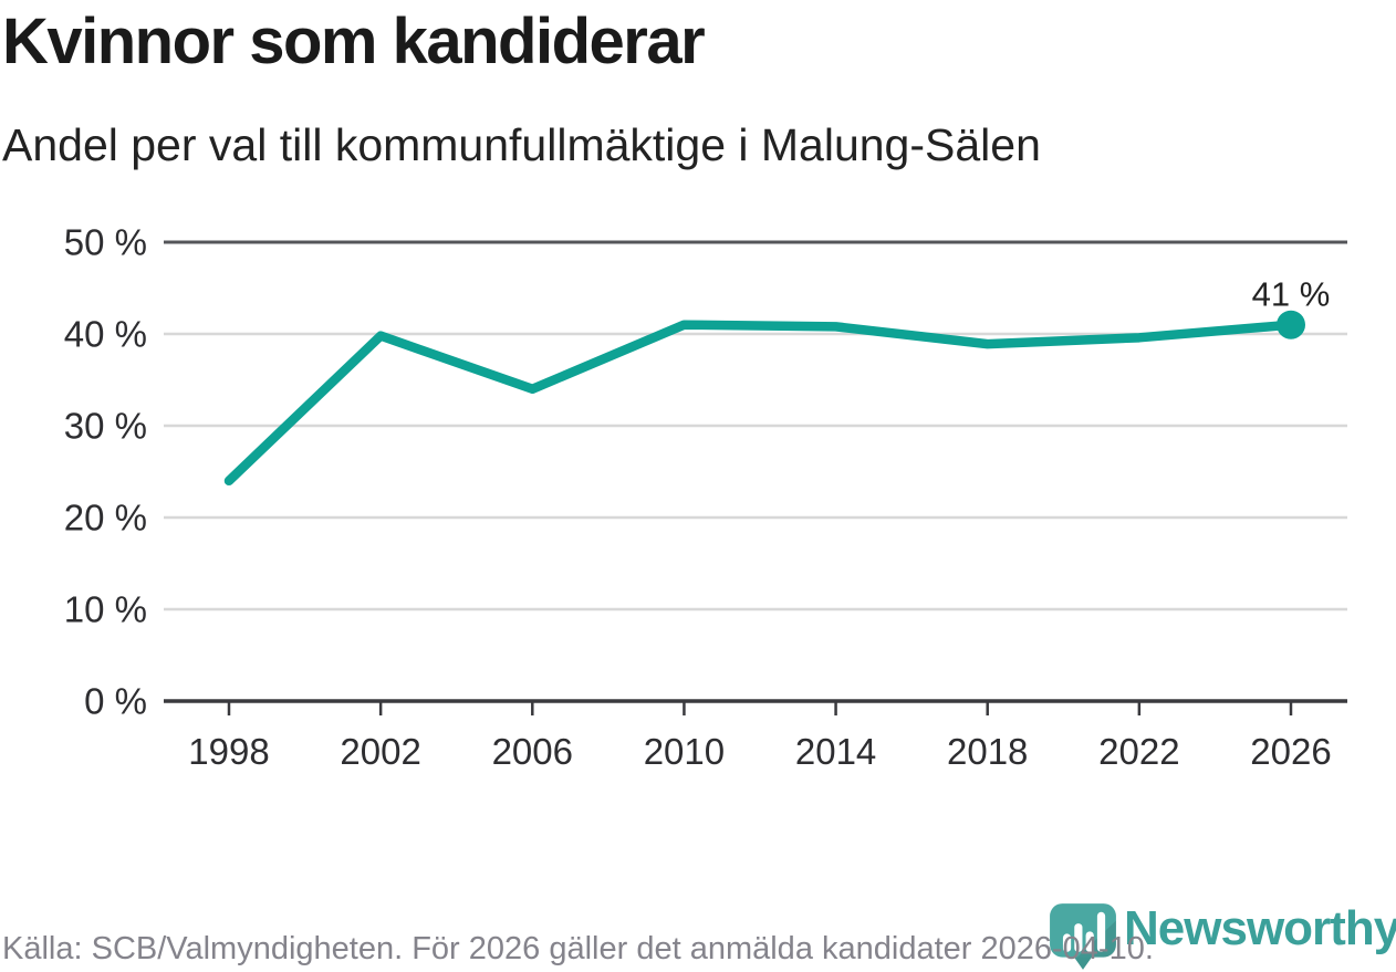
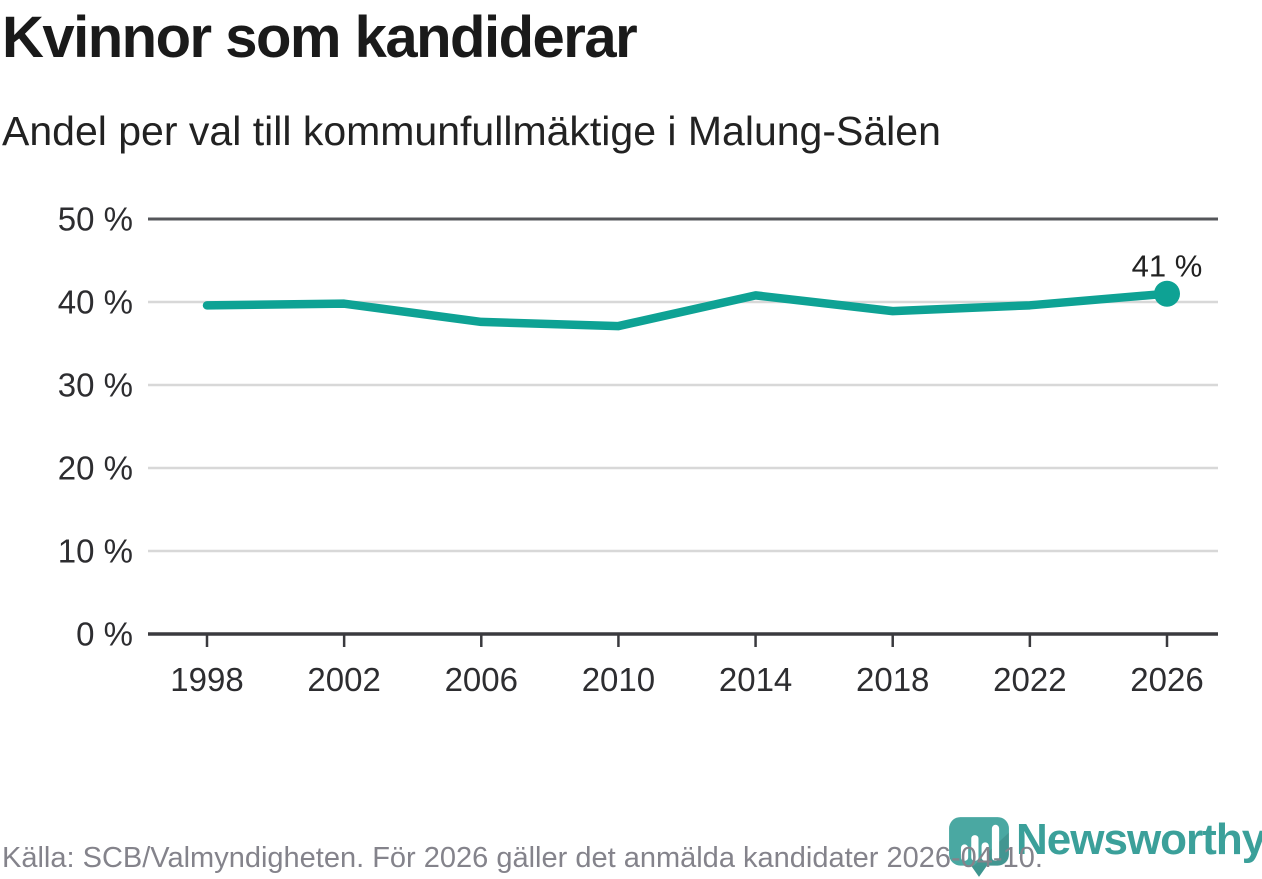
1998: 24% -> 40%
2006: 34% -> 38%
2010: 41% -> 37%
